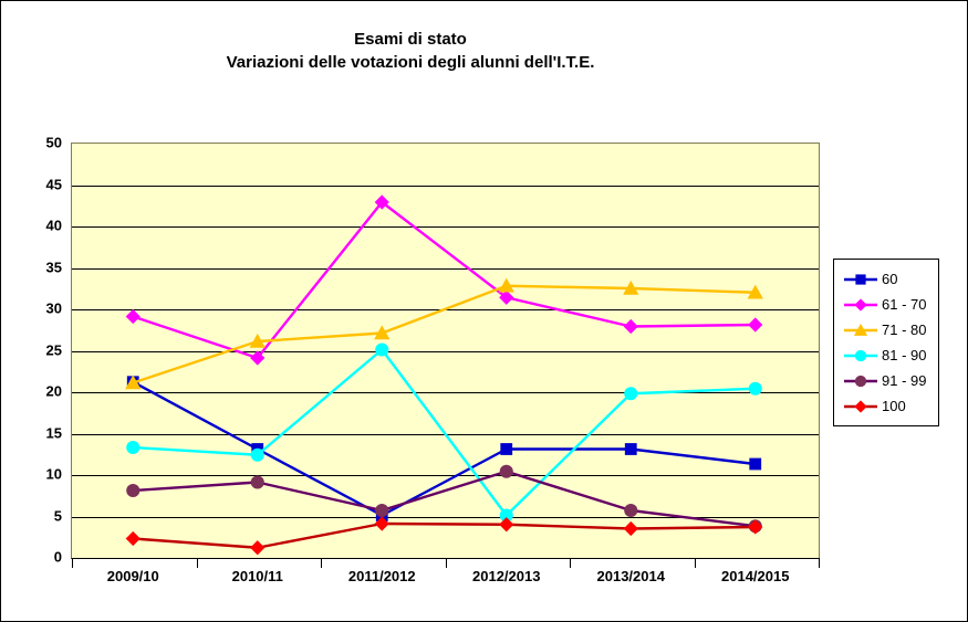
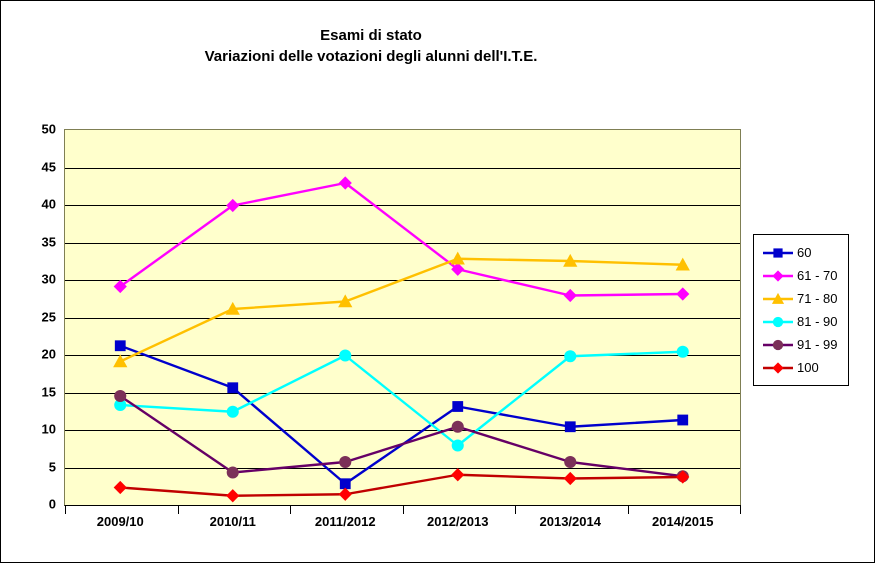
71 - 80/2009/10: 21 -> 19
91 - 99/2009/10: 8 -> 14
60/2010/11: 13 -> 16
61 - 70/2010/11: 24 -> 40
91 - 99/2010/11: 9 -> 4
60/2011/2012: 5 -> 3
81 - 90/2011/2012: 25 -> 20
100/2011/2012: 4 -> 1
81 - 90/2012/2013: 5 -> 8
60/2013/2014: 13 -> 10
